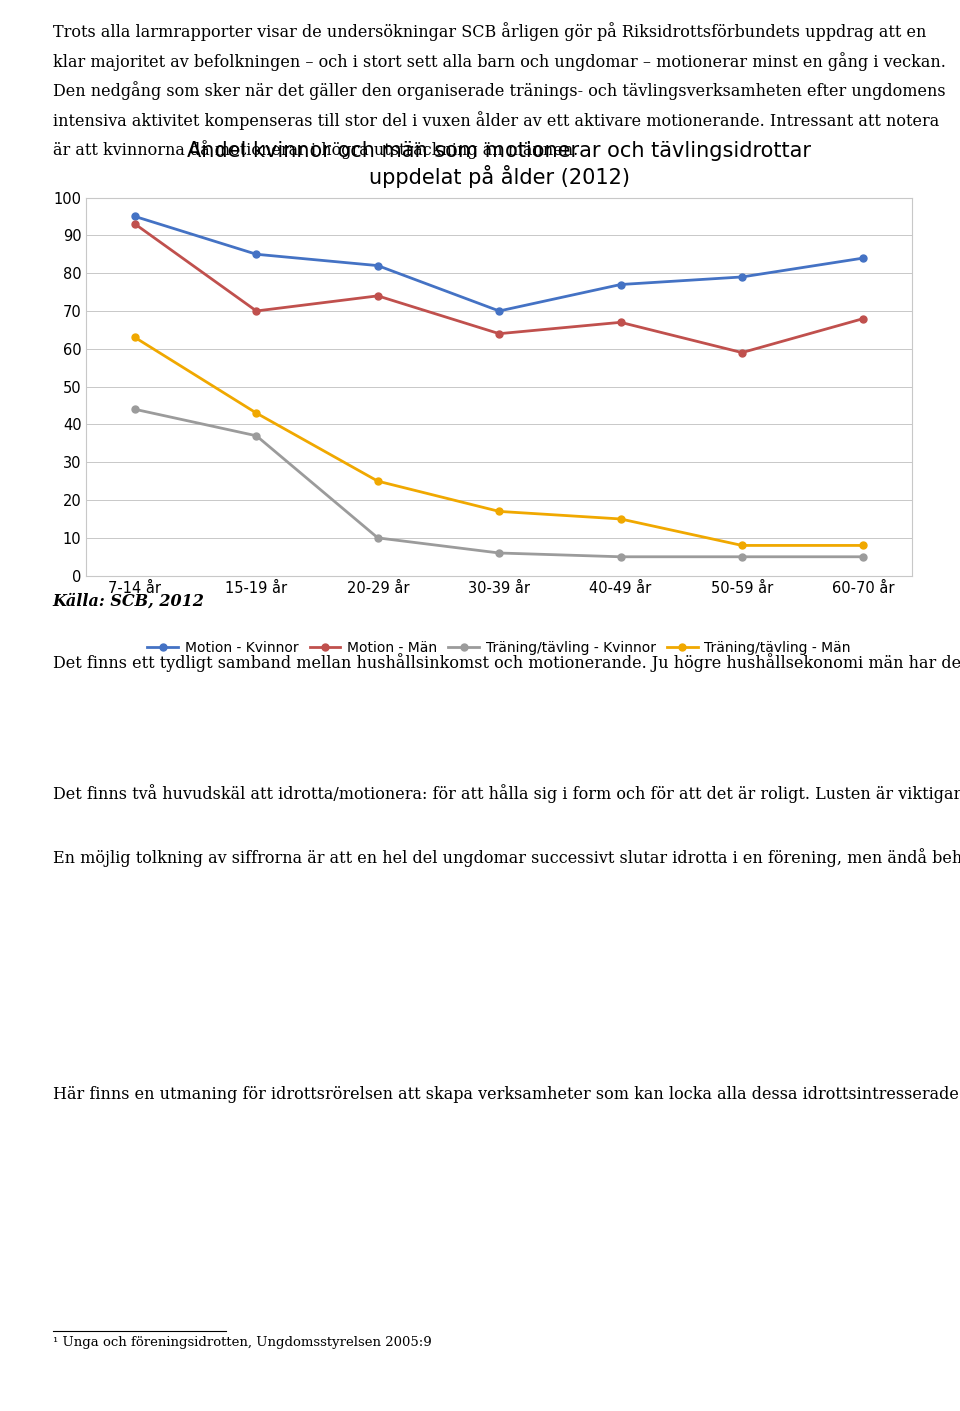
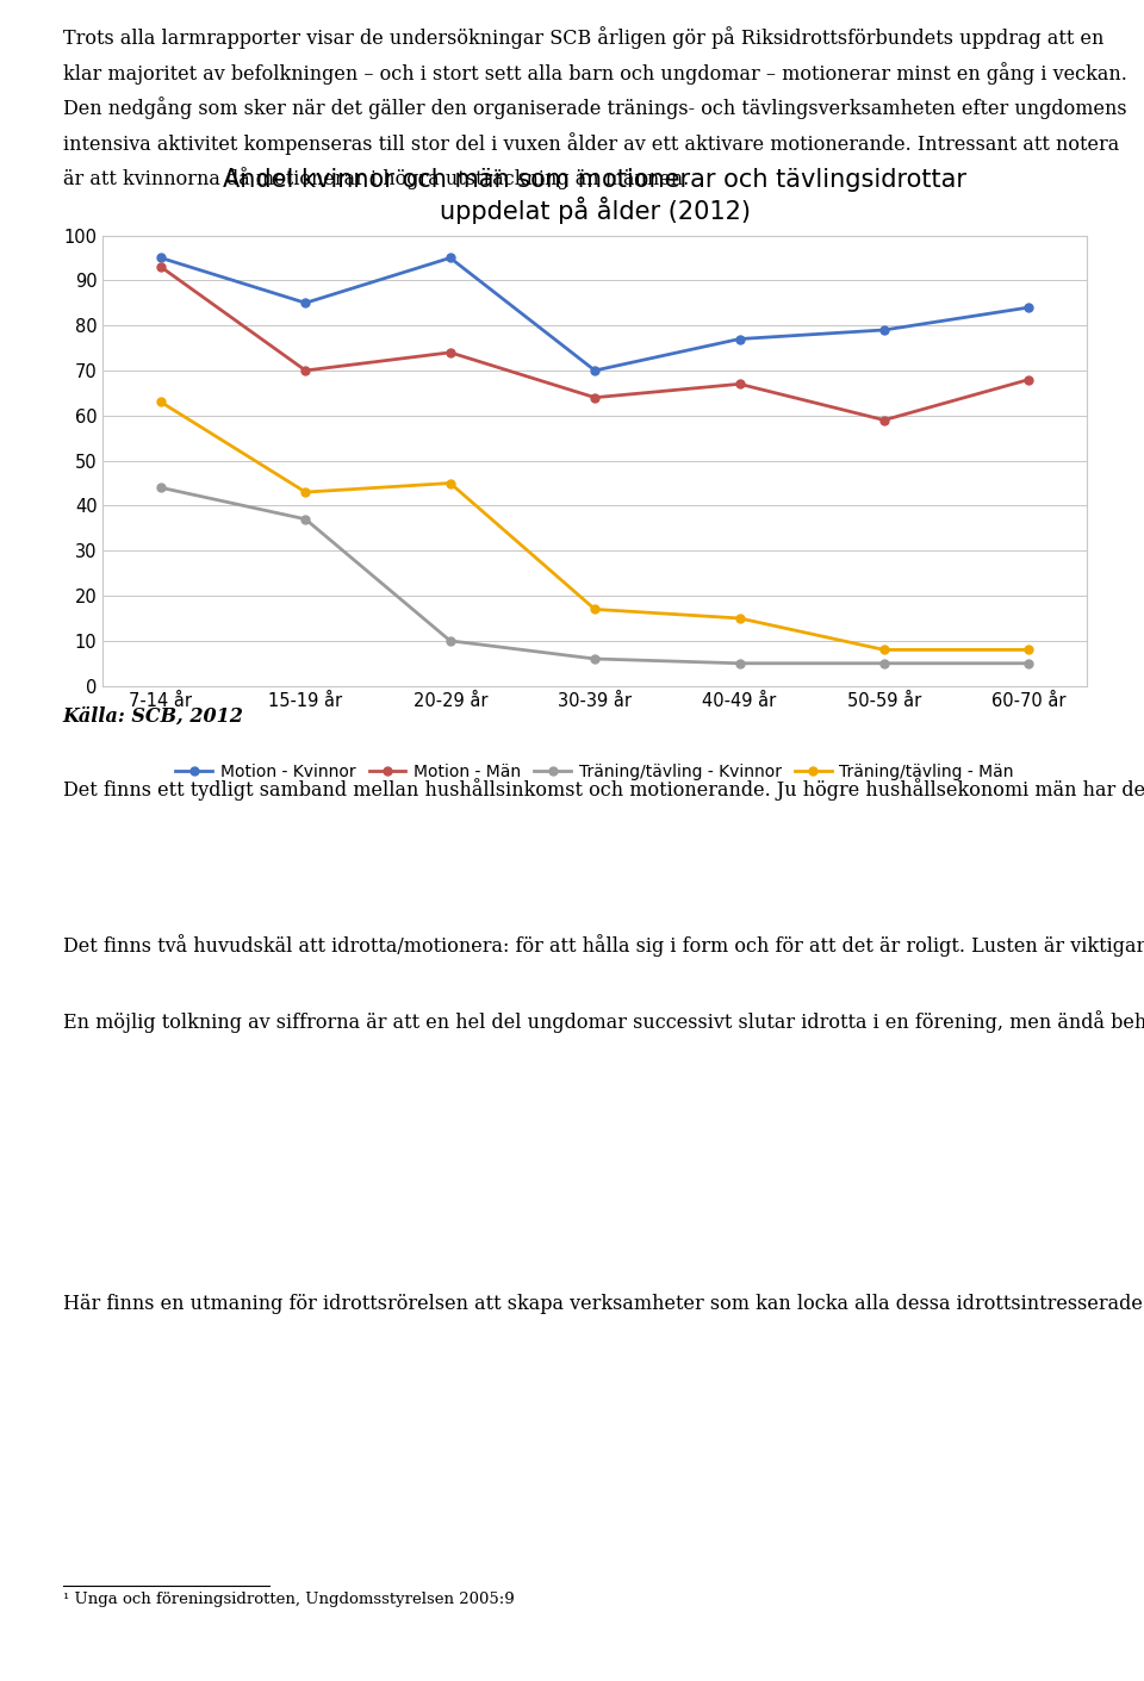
Motion - Kvinnor/20-29 år: 82 -> 95
Träning/tävling - Män/20-29 år: 25 -> 45
